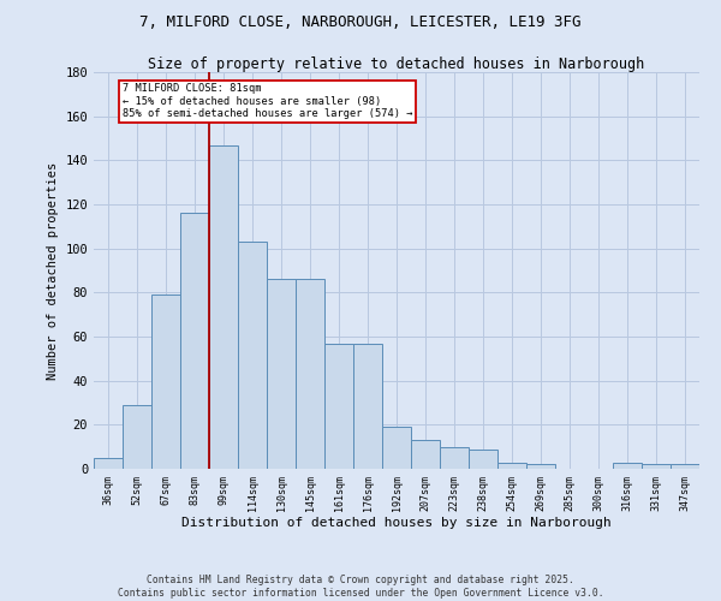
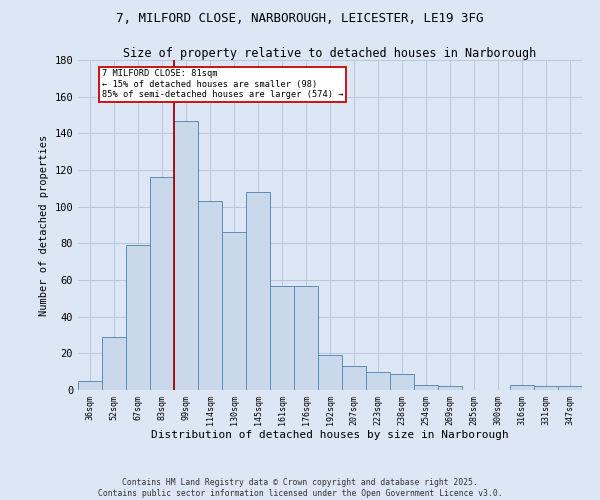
145sqm: 86 -> 108
